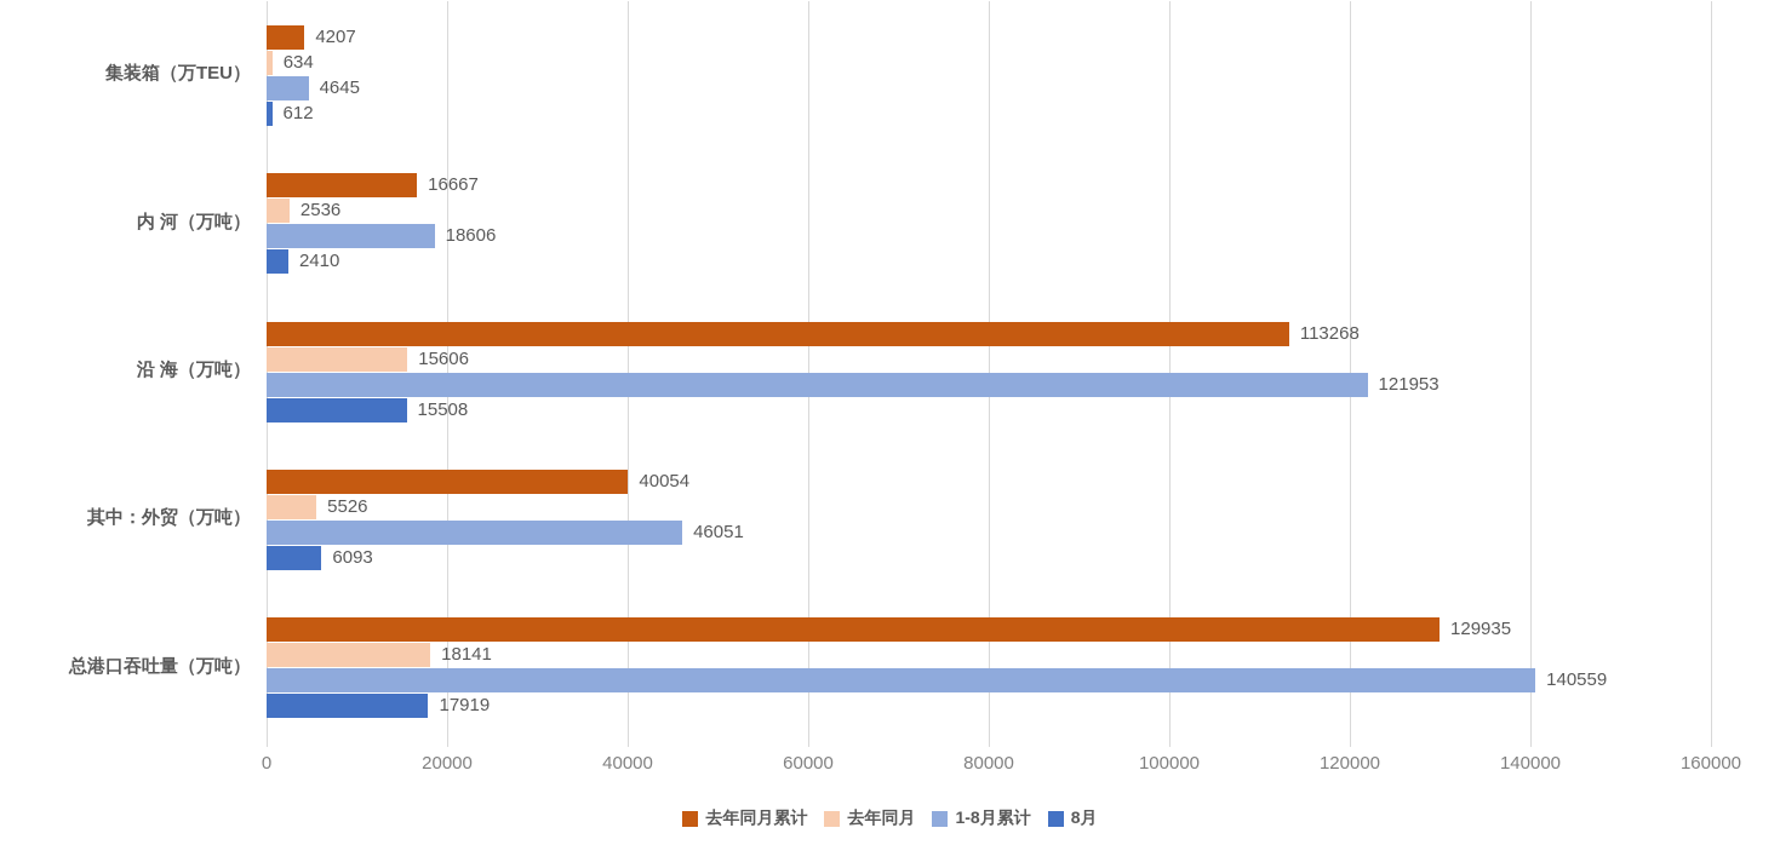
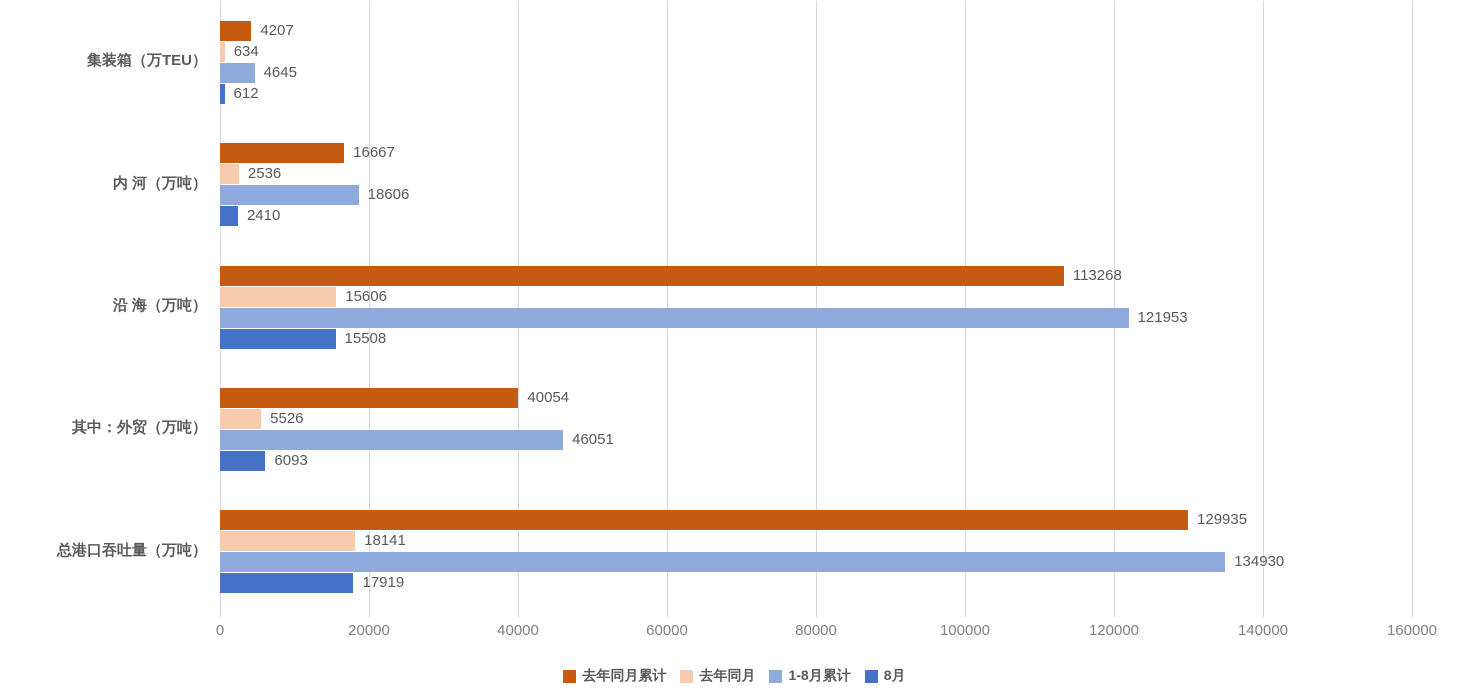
1-8月累计/总港口吞吐量（万吨）: 140559 -> 134930
